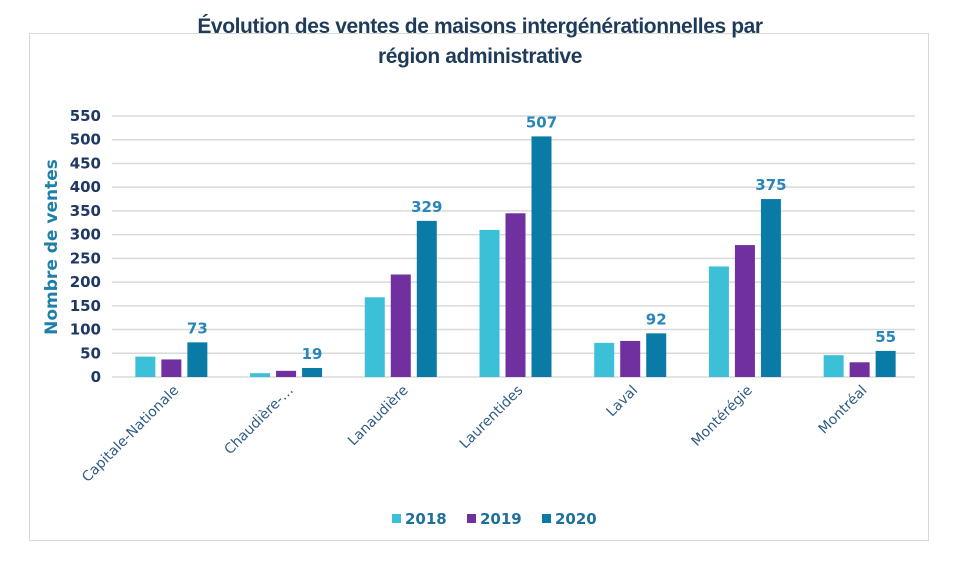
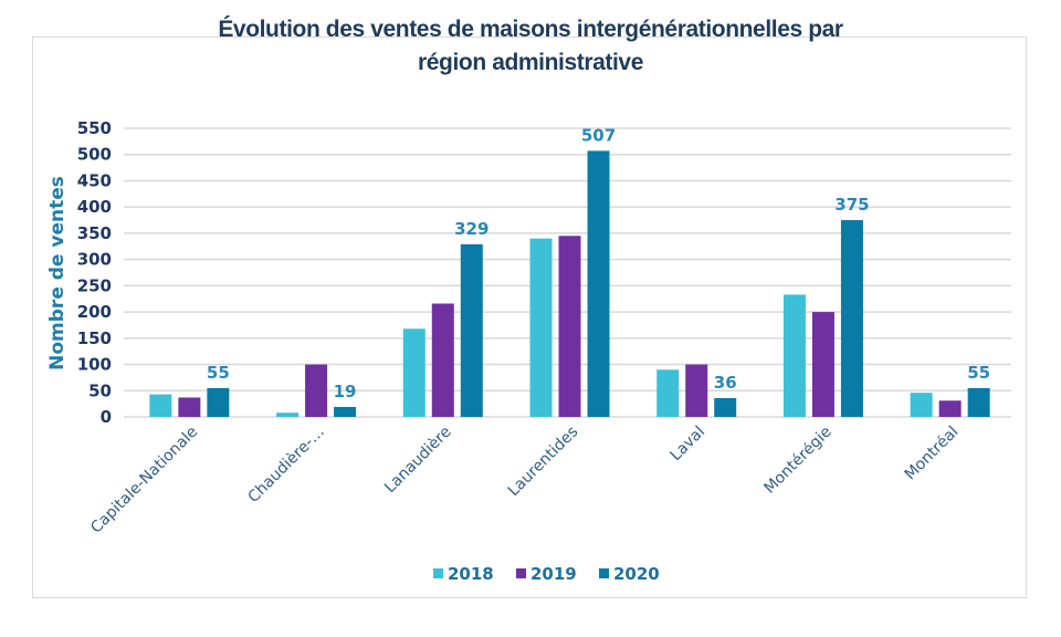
2020/Capitale-Nationale: 73 -> 55
2019/Chaudière-…: 10 -> 100
2018/Laurentides: 310 -> 340
2018/Laval: 70 -> 90
2019/Laval: 80 -> 100
2020/Laval: 92 -> 36
2019/Montérégie: 280 -> 200
